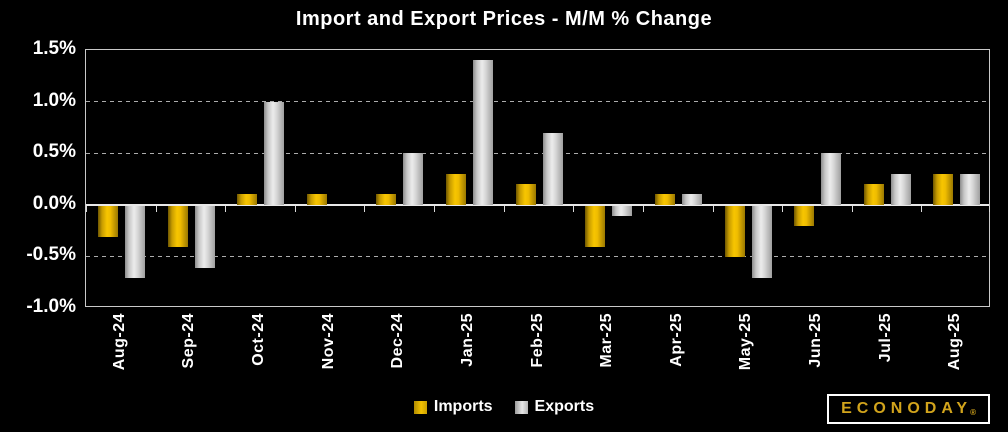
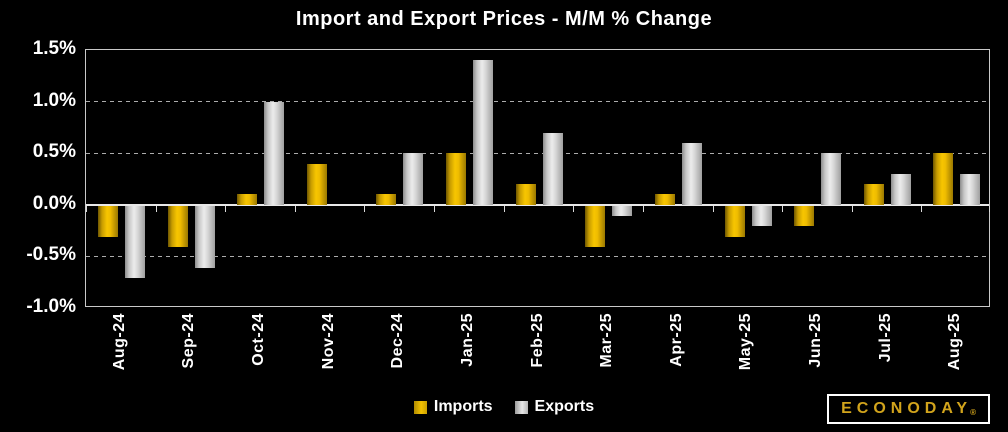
Imports/Nov-24: 0.1% -> 0.4%
Imports/Jan-25: 0.3% -> 0.5%
Exports/Apr-25: 0.1% -> 0.6%
Imports/May-25: -0.5% -> -0.3%
Exports/May-25: -0.7% -> -0.2%
Imports/Aug-25: 0.3% -> 0.5%
